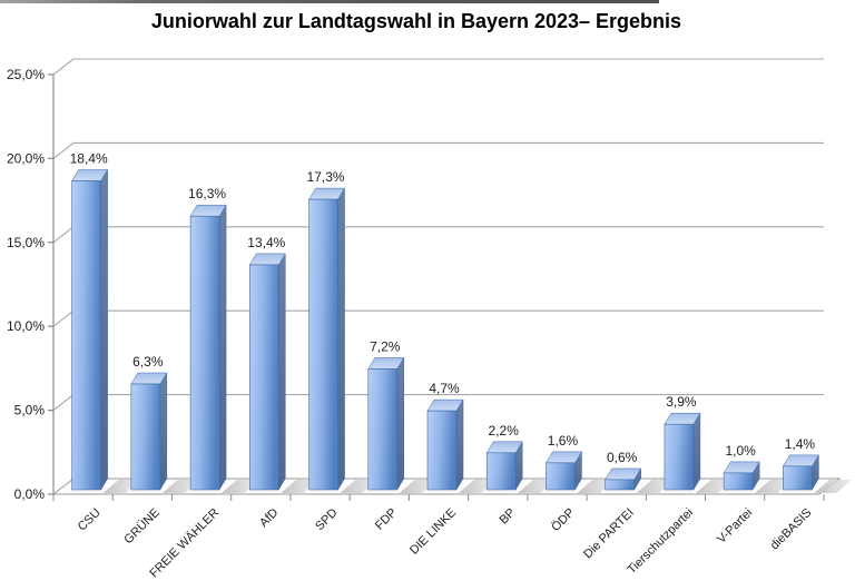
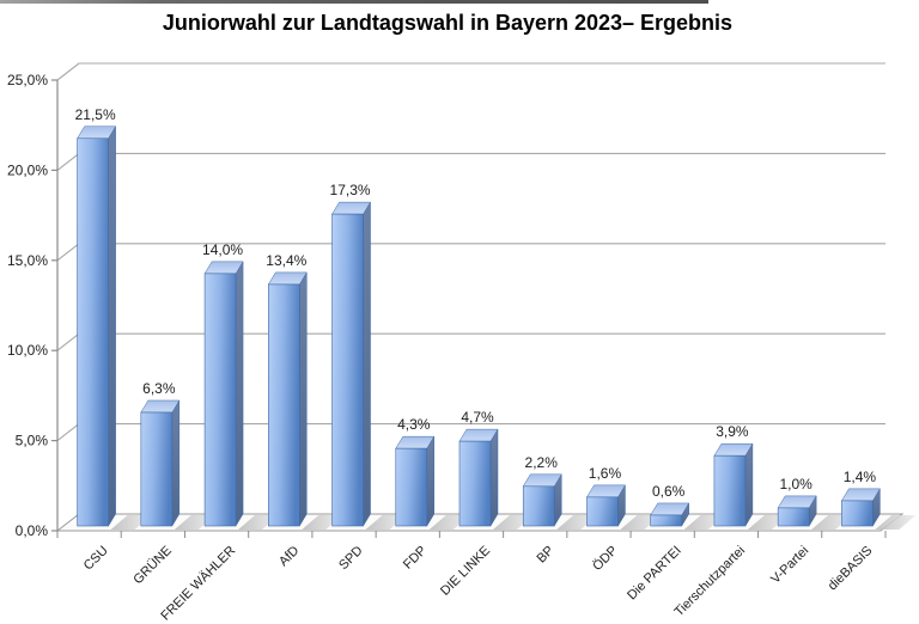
CSU: 18,4% -> 21,5%
FREIE WÄHLER: 16,3% -> 14,0%
FDP: 7,2% -> 4,3%
